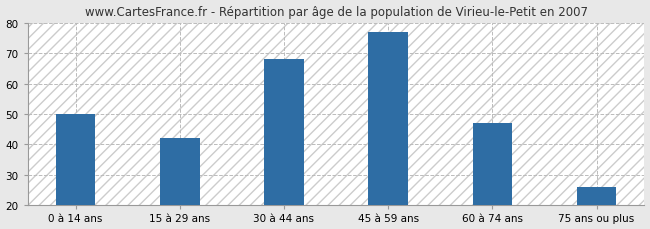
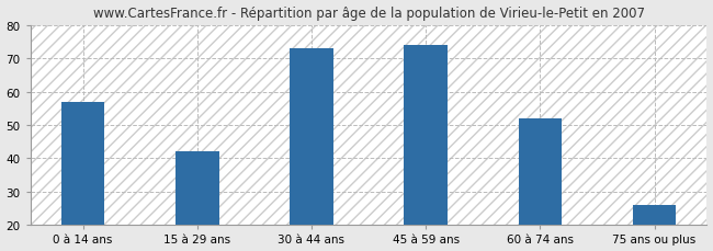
0 à 14 ans: 50 -> 57
30 à 44 ans: 68 -> 73
45 à 59 ans: 77 -> 74
60 à 74 ans: 47 -> 52
